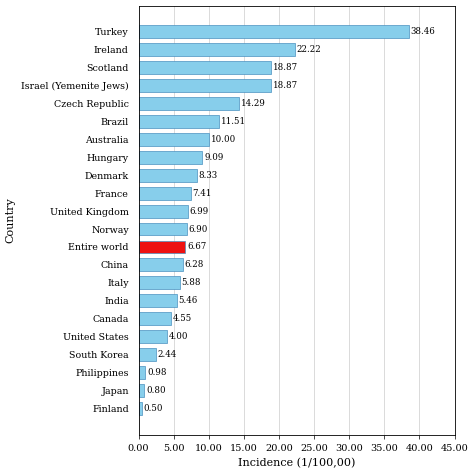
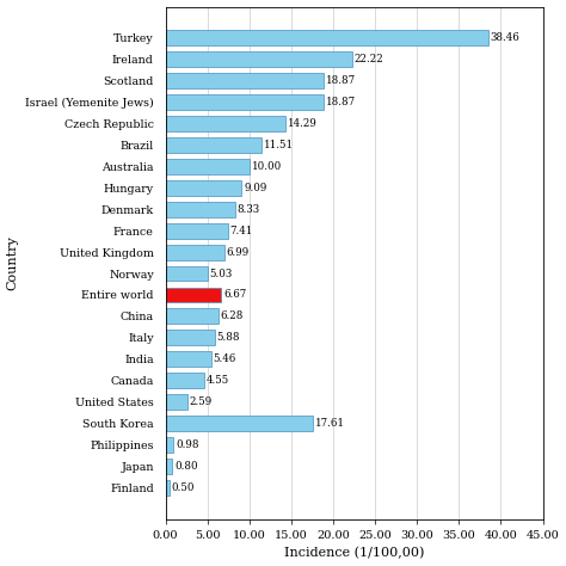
Norway: 6.90 -> 5.03
United States: 4.00 -> 2.59
South Korea: 2.44 -> 17.61
